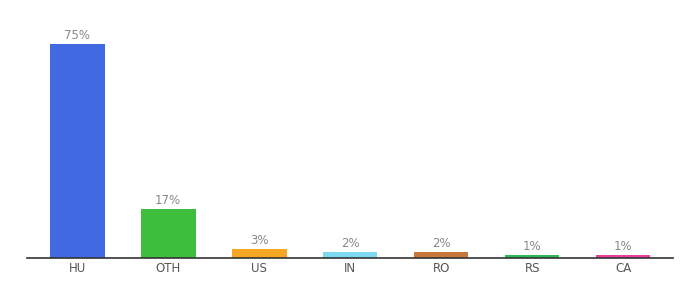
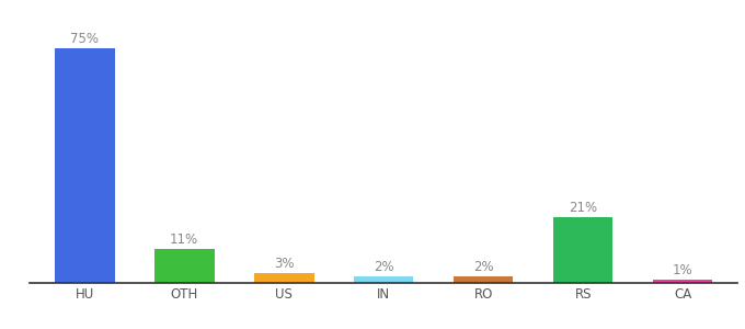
OTH: 17% -> 11%
RS: 1% -> 21%
